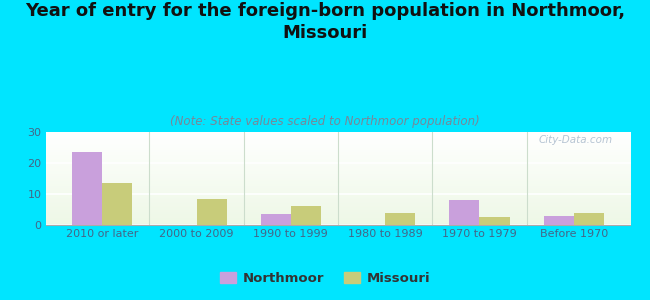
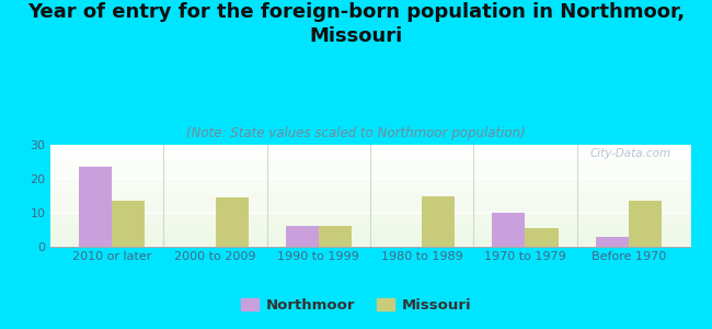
Missouri/2000 to 2009: 8.5 -> 14.5
Northmoor/1990 to 1999: 3.5 -> 6.0
Missouri/1980 to 1989: 4.0 -> 15.0
Northmoor/1970 to 1979: 8.0 -> 10.0
Missouri/1970 to 1979: 2.5 -> 5.5
Missouri/Before 1970: 4.0 -> 13.5
